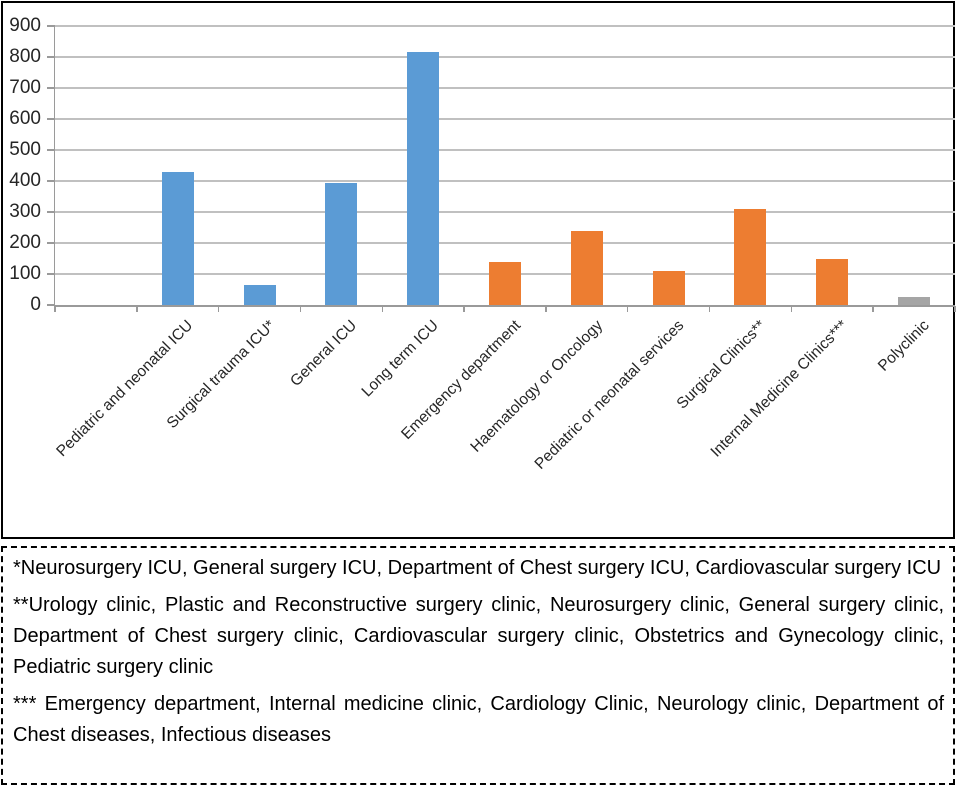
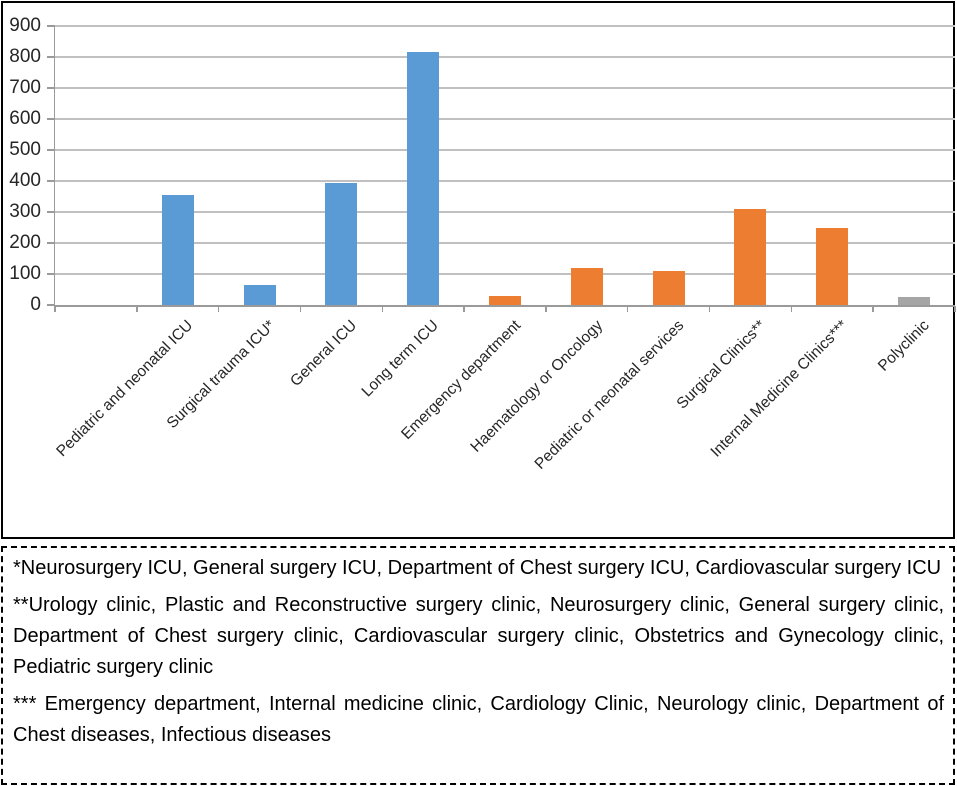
Pediatric and neonatal ICU: 430 -> 360
Emergency department: 140 -> 30
Haematology or Oncology: 240 -> 120
Internal Medicine Clinics***: 150 -> 250
